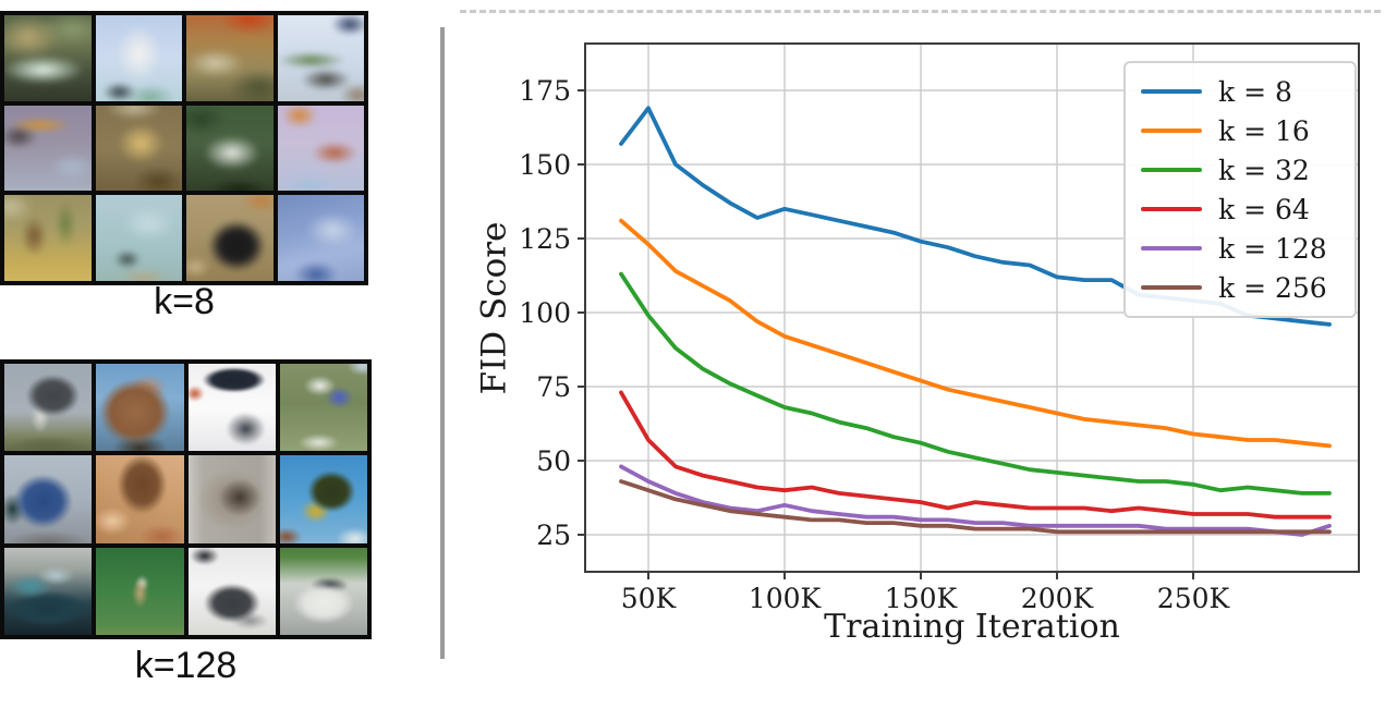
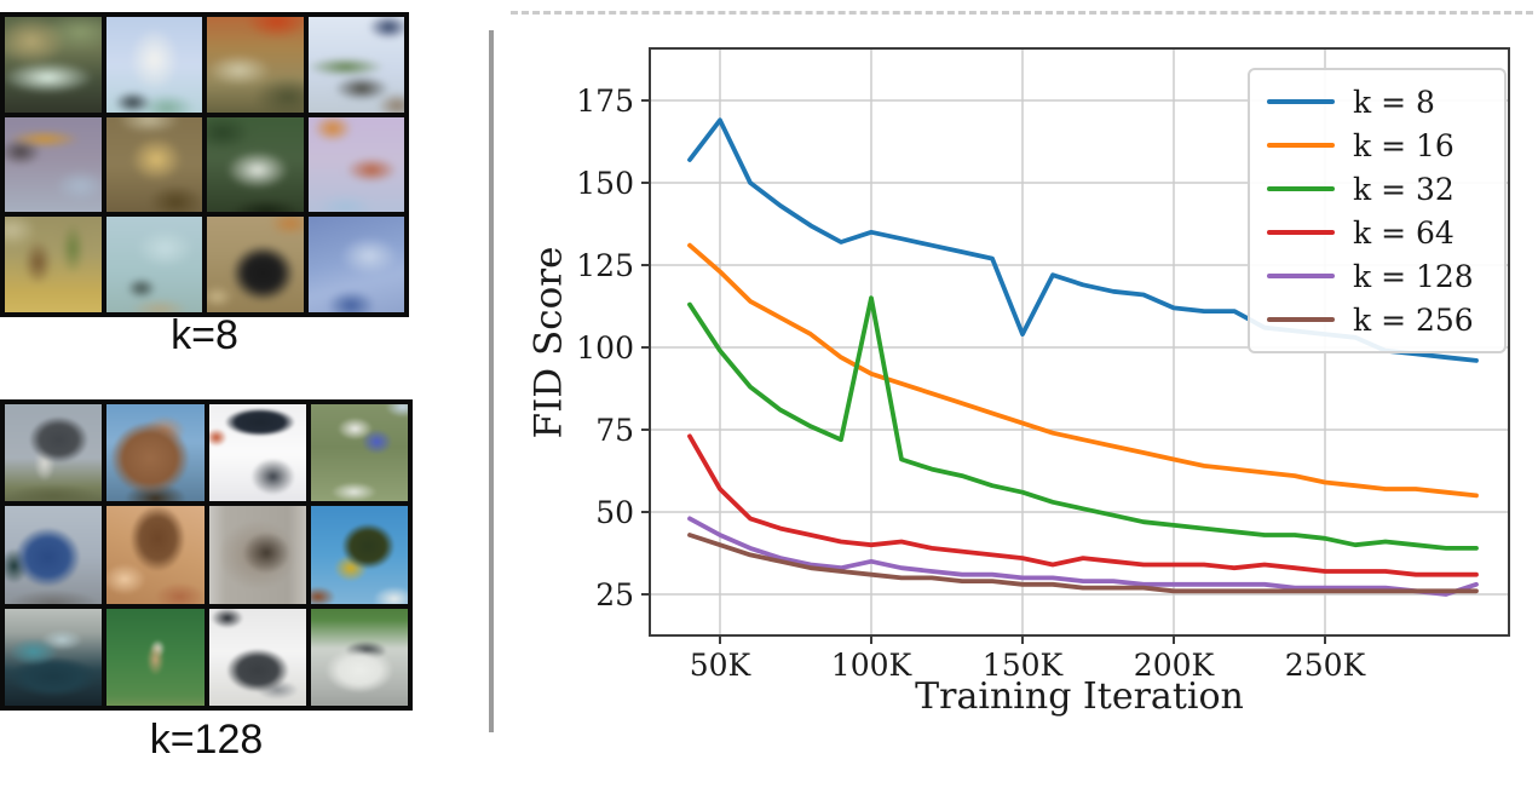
k = 32/100: 68 -> 115
k = 8/150: 124 -> 104
